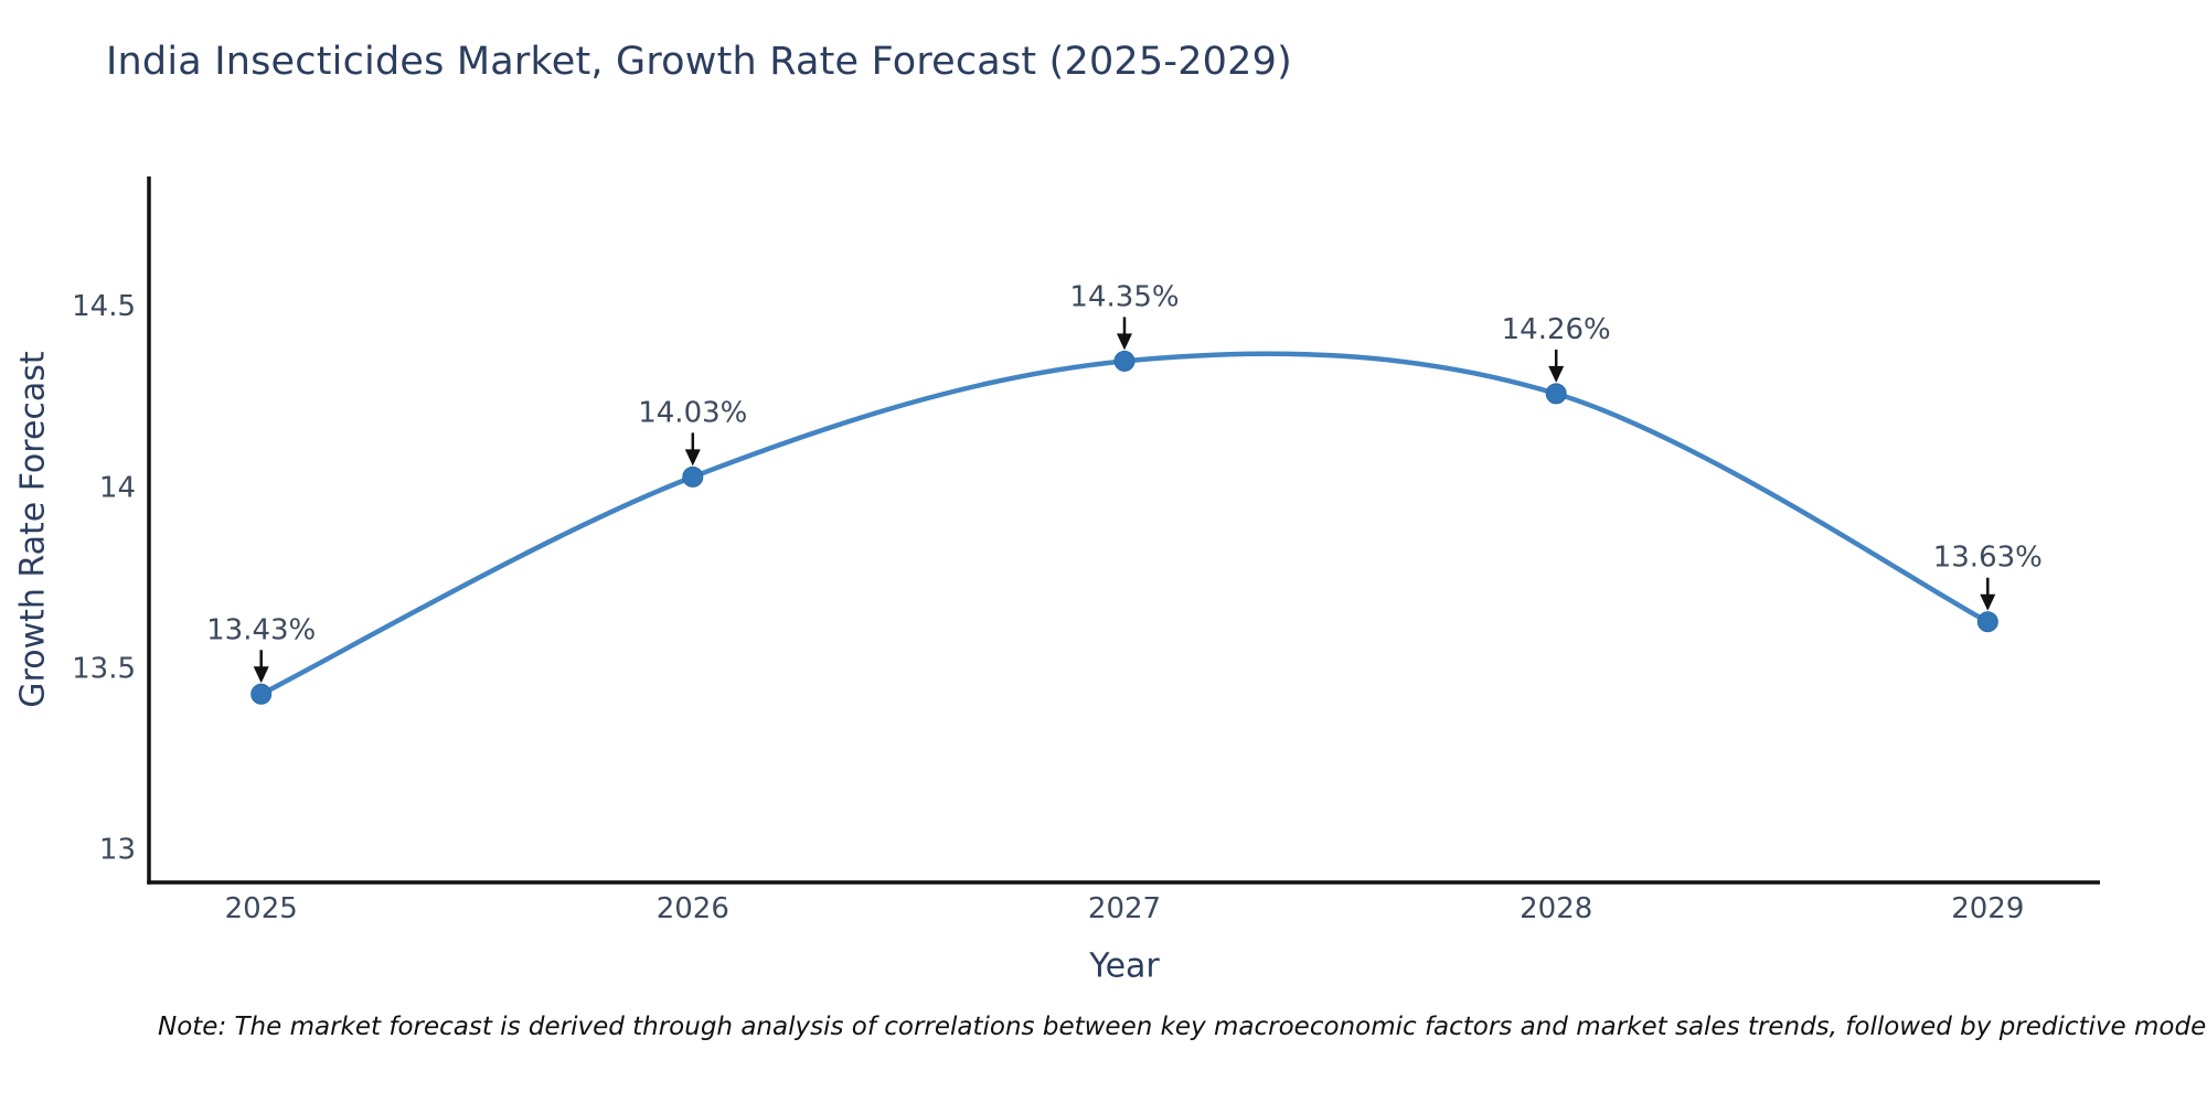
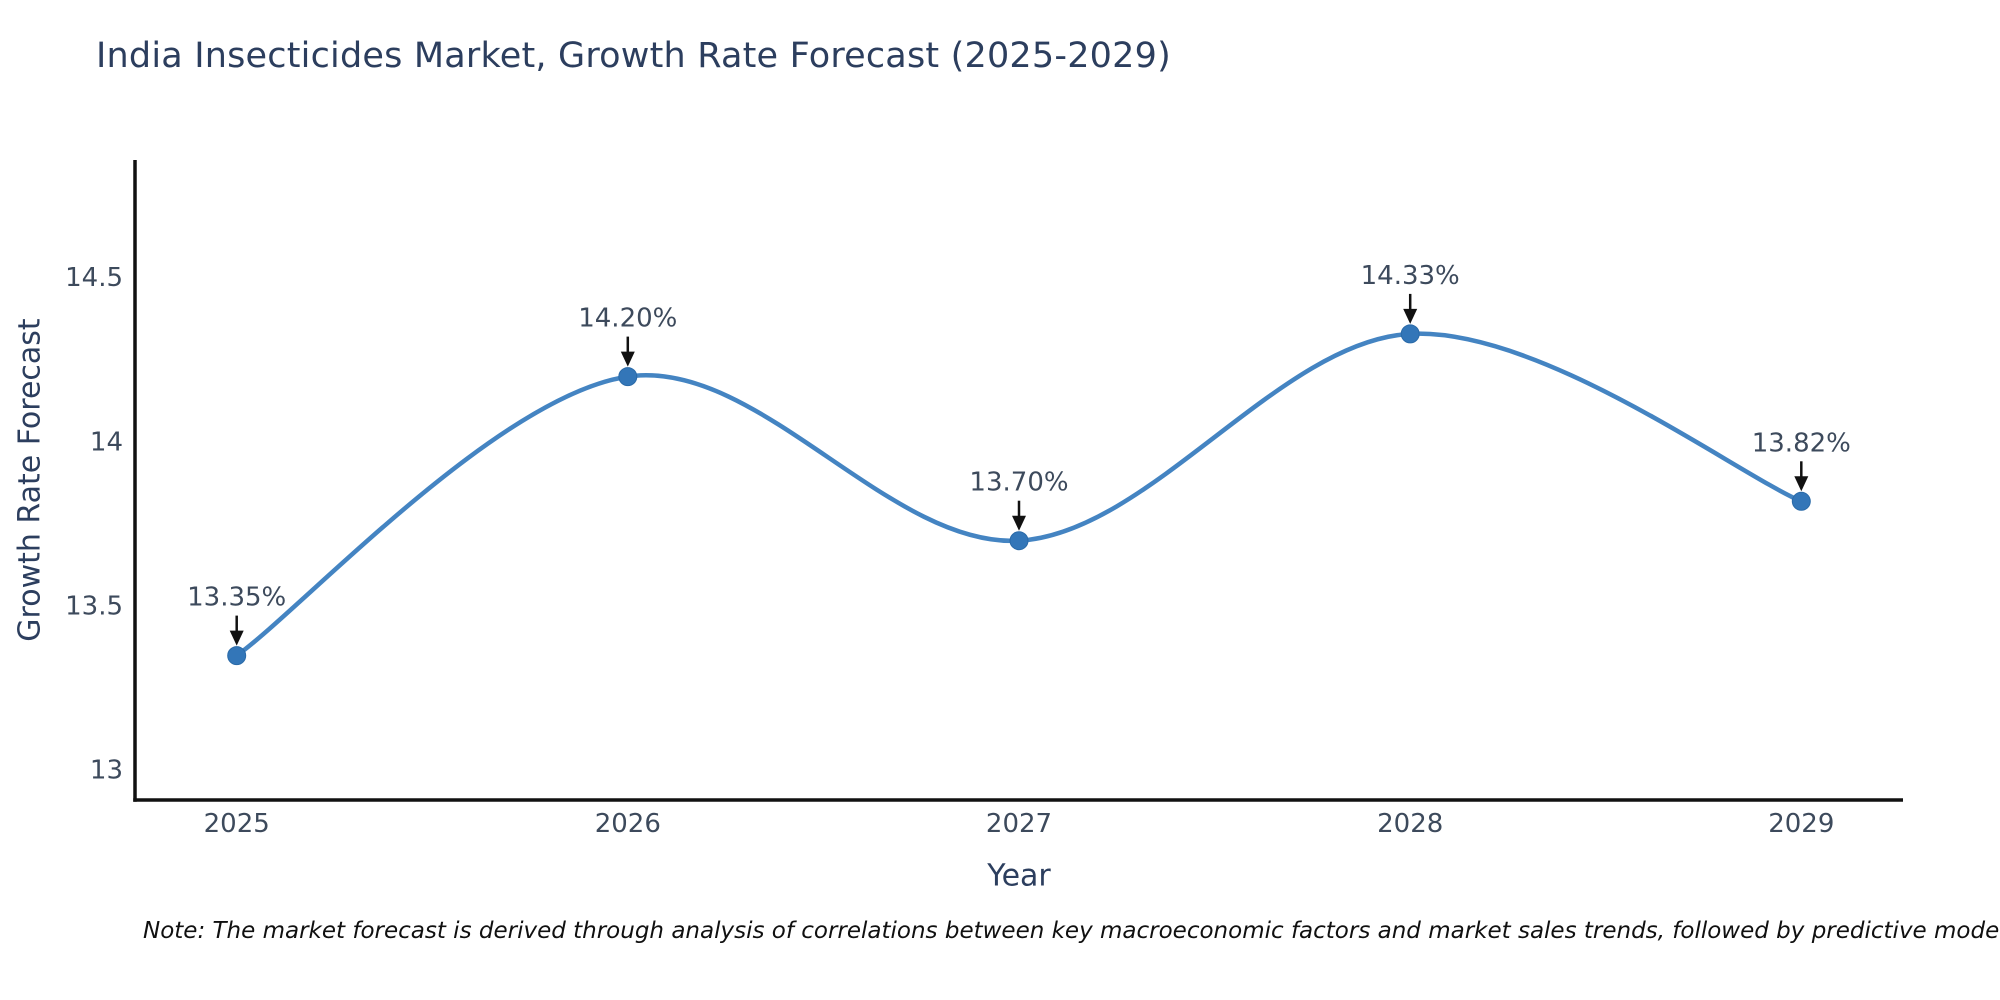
2025: 13.43% -> 13.35%
2026: 14.03% -> 14.20%
2027: 14.35% -> 13.70%
2028: 14.26% -> 14.33%
2029: 13.63% -> 13.82%
